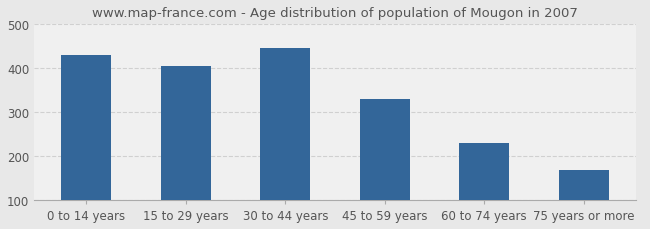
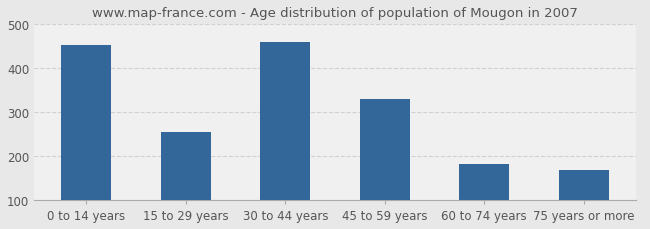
0 to 14 years: 430 -> 453
15 to 29 years: 405 -> 254
30 to 44 years: 445 -> 460
60 to 74 years: 230 -> 181
